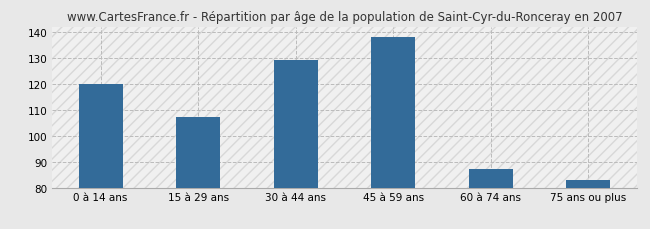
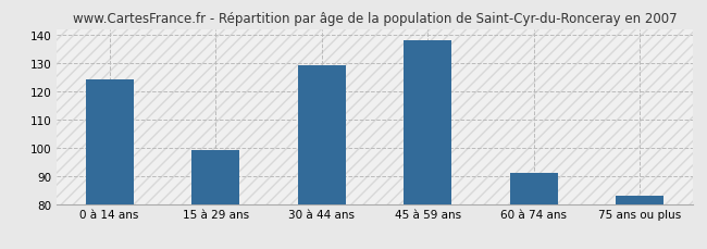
0 à 14 ans: 120 -> 124
15 à 29 ans: 107 -> 99
60 à 74 ans: 87 -> 91
